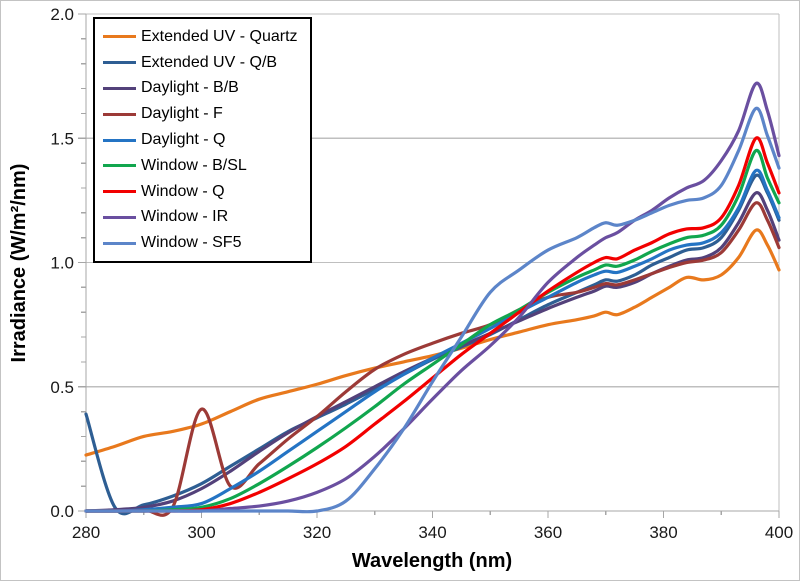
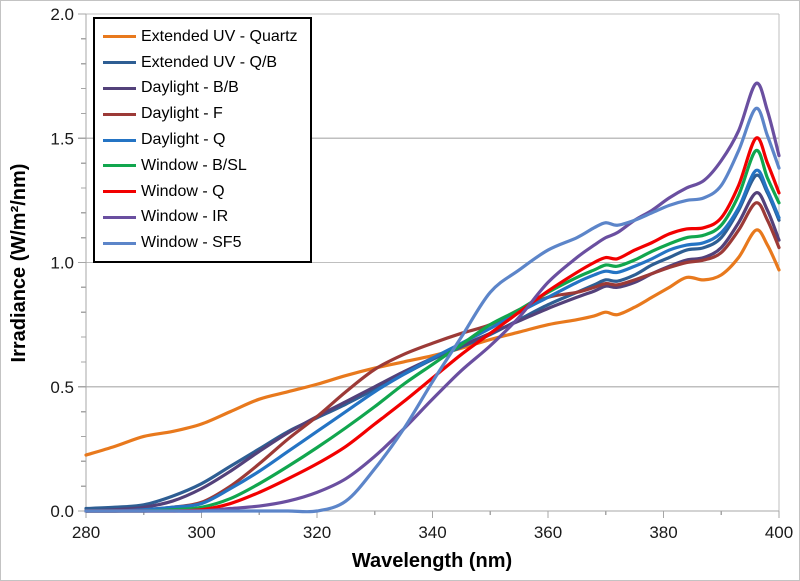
Extended UV - Q/B/280: 0.39 -> 0.01
Daylight - F/300: 0.41 -> 0.04
